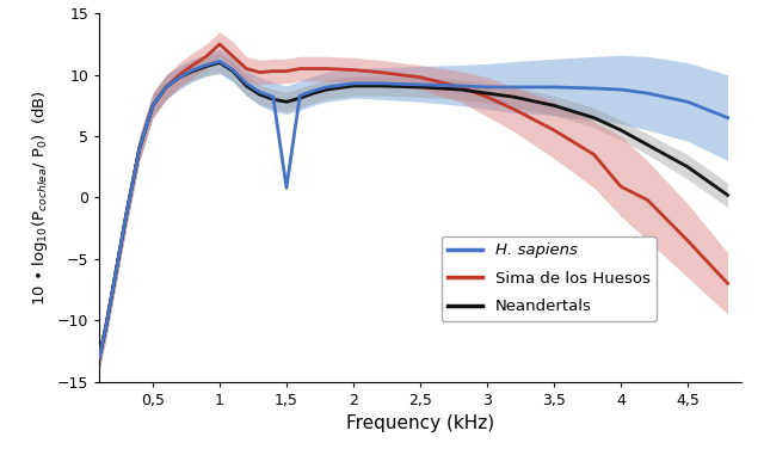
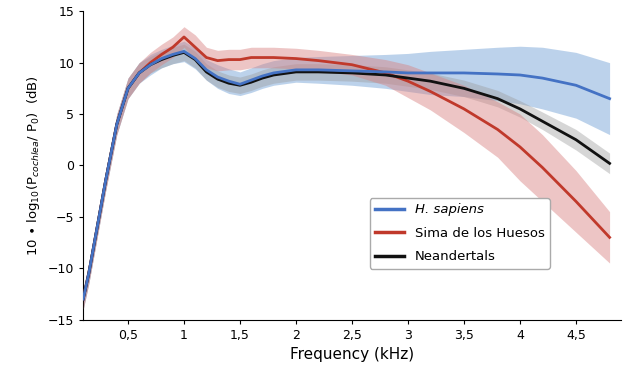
H. sapiens/1,5: 0.8 -> 7.9
Sima de los Huesos/4: 0.9 -> 1.8
